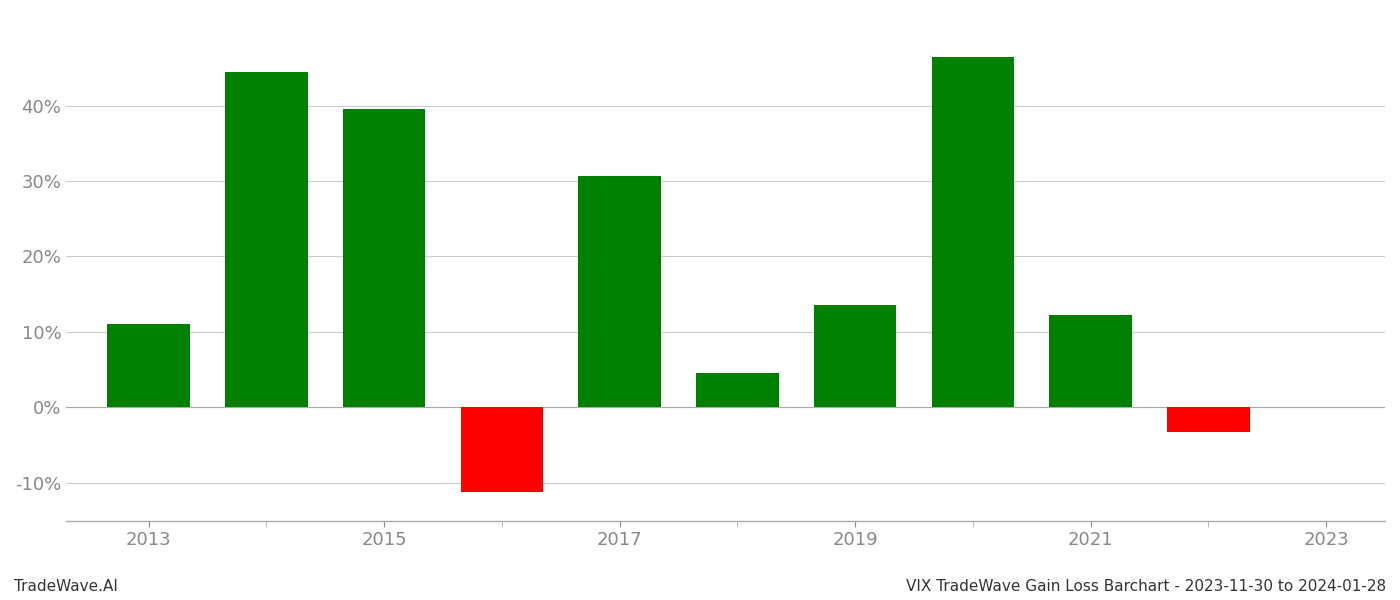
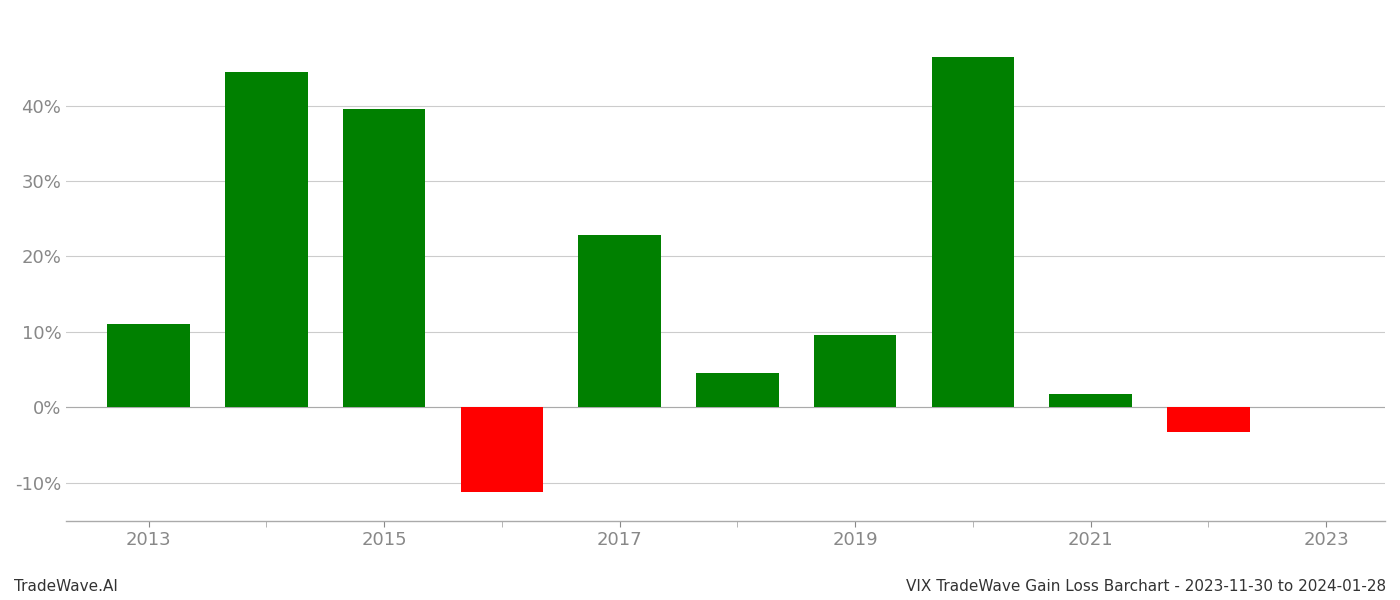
2017: 30.6% -> 22.8%
2019: 13.6% -> 9.6%
2021: 12.2% -> 1.8%
